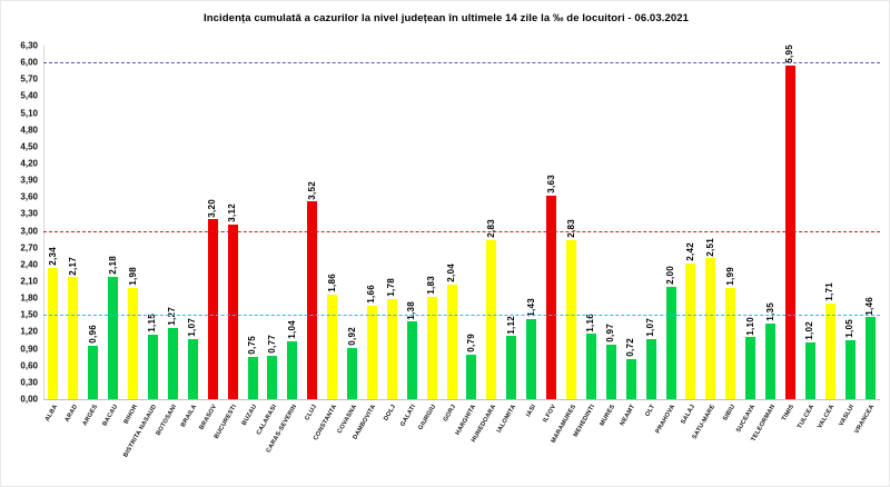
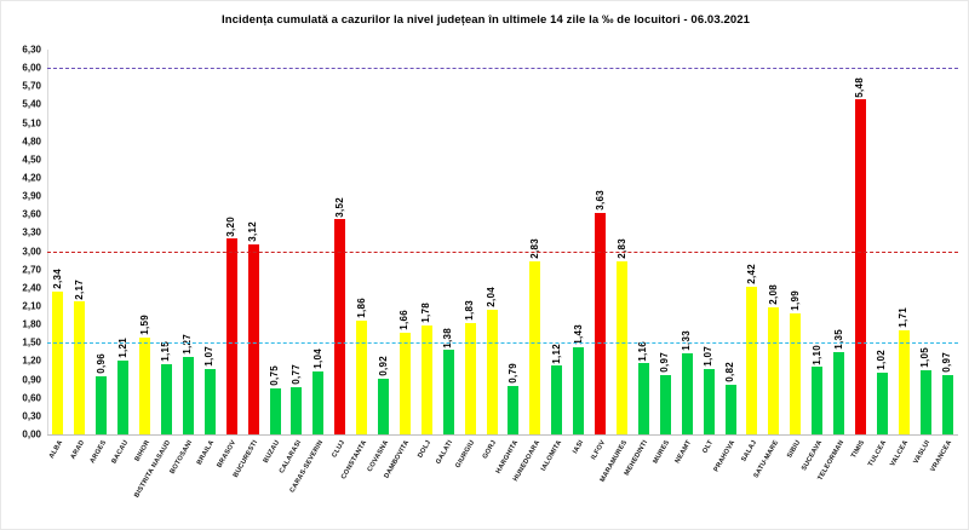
BACAU: 2,18 -> 1,21
BIHOR: 1,98 -> 1,59
NEAMT: 0,72 -> 1,33
PRAHOVA: 2,00 -> 0,82
SATU-MARE: 2,51 -> 2,08
TIMIS: 5,95 -> 5,48
VRANCEA: 1,46 -> 0,97
